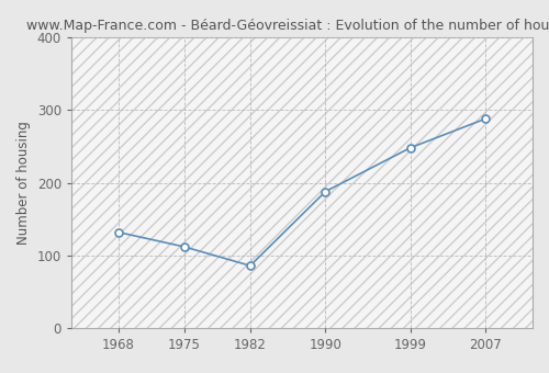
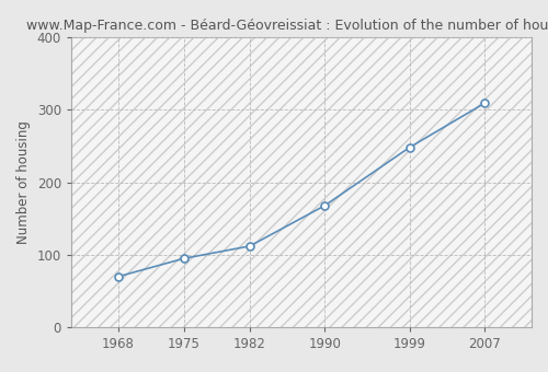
1968: 132 -> 70
1975: 112 -> 95
1982: 86 -> 112
1990: 188 -> 168
2007: 288 -> 309
